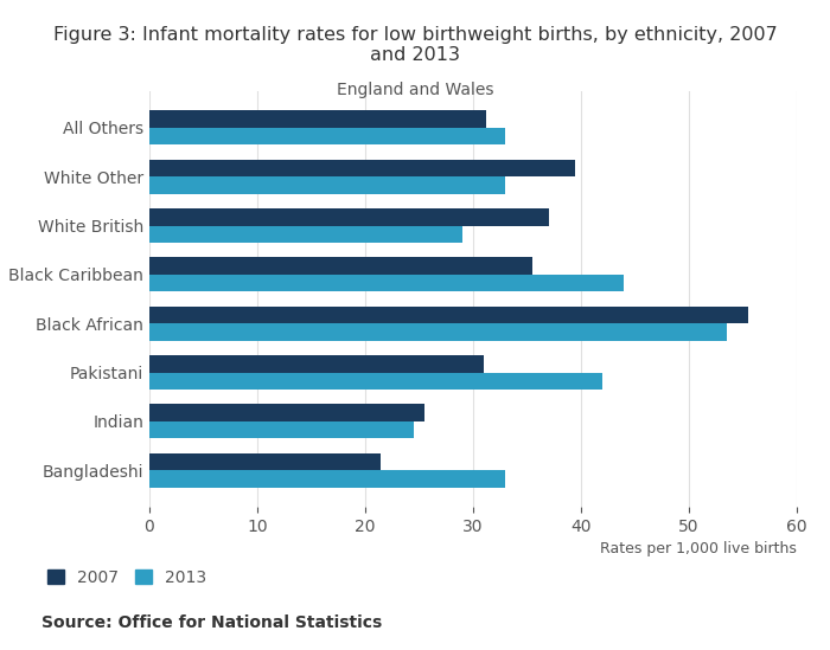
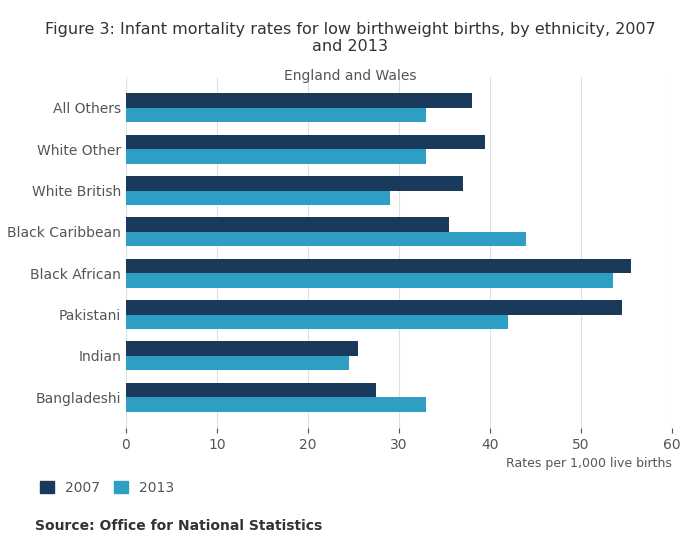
2007/All Others: 31.2 -> 38.0
2007/Pakistani: 31.0 -> 54.5
2007/Bangladeshi: 21.4 -> 27.5
